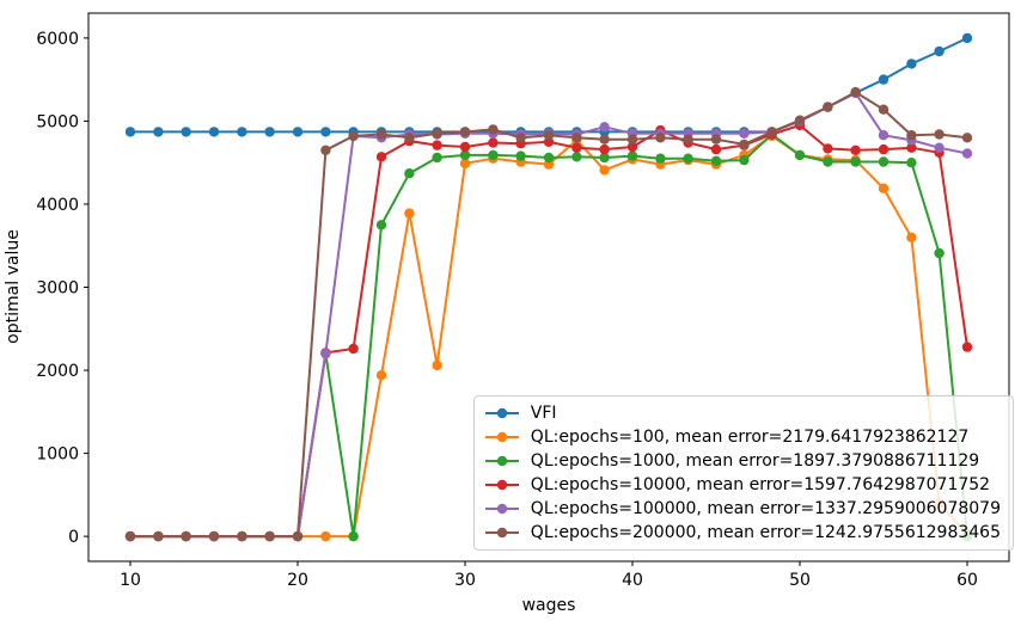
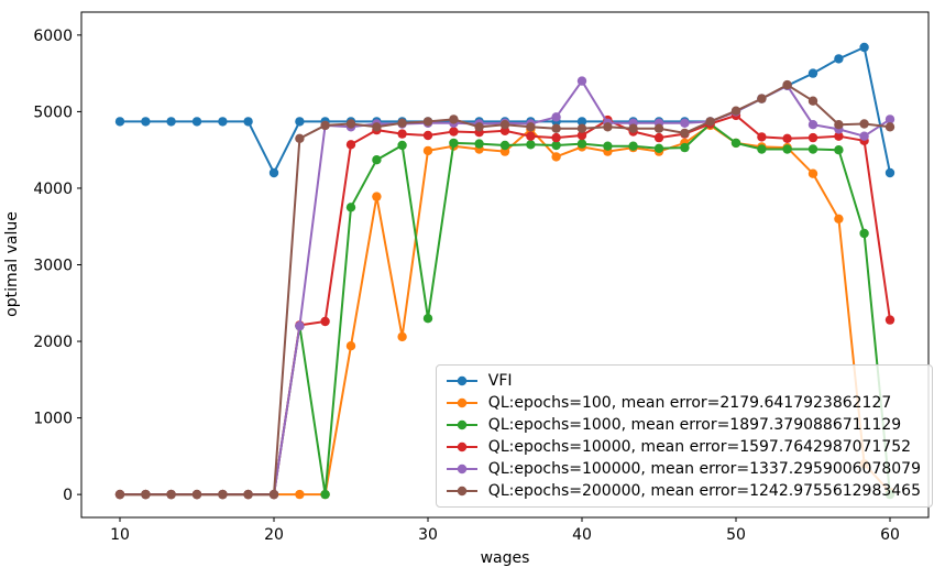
VFI/20: 4900 -> 4200
QL:epochs=1000, mean error=1897.3790886711129/30: 4600 -> 2300
QL:epochs=100000, mean error=1337.2959006078079/40: 4800 -> 5400
VFI/60: 6000 -> 4200
QL:epochs=100000, mean error=1337.2959006078079/60: 4600 -> 4900
